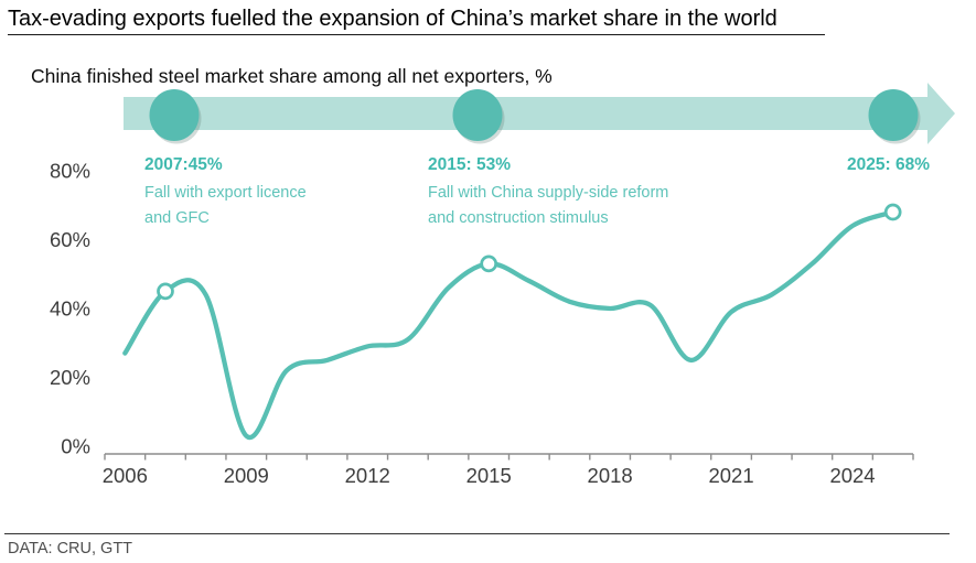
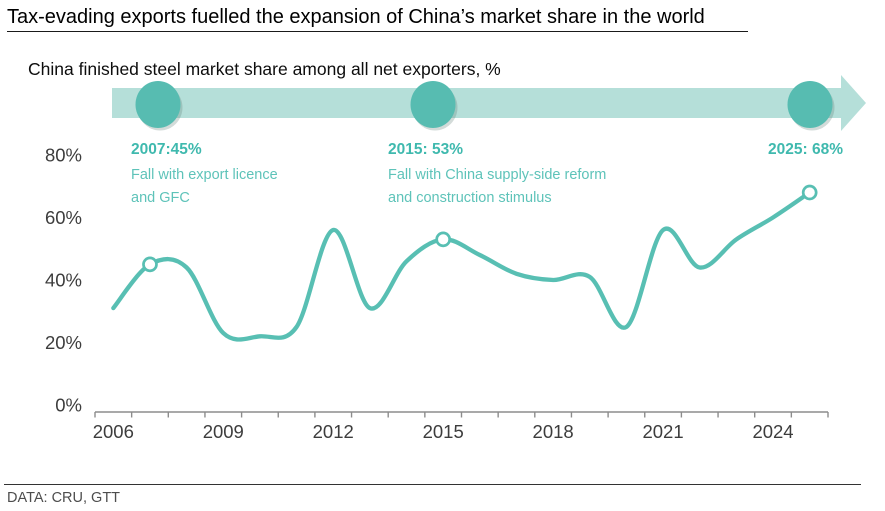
2006: 27% -> 31%
2009: 3% -> 23%
2012: 29% -> 56%
2021: 39% -> 56%
2024: 64% -> 60%
